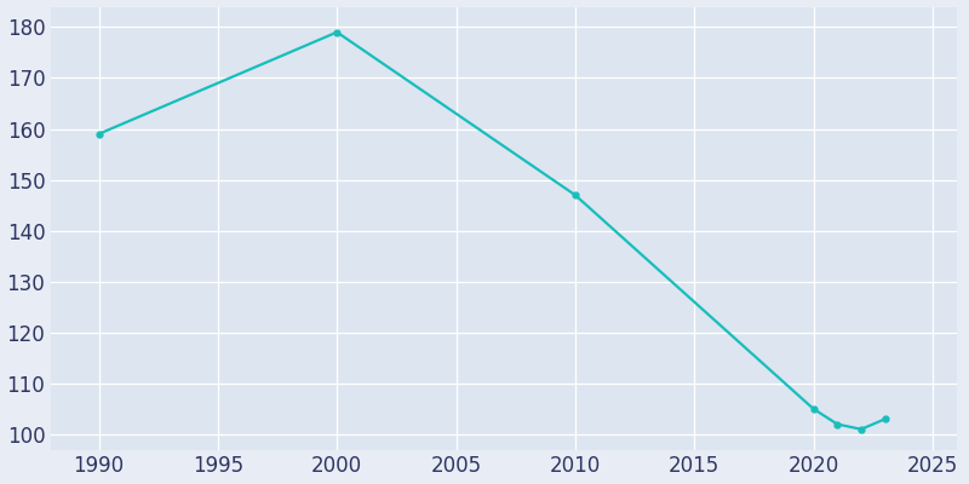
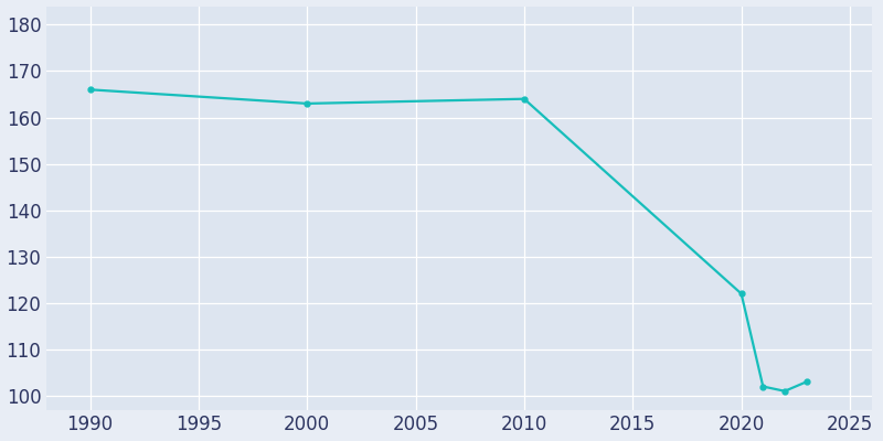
1990: 159 -> 166
2000: 179 -> 163
2010: 147 -> 164
2020: 105 -> 122
